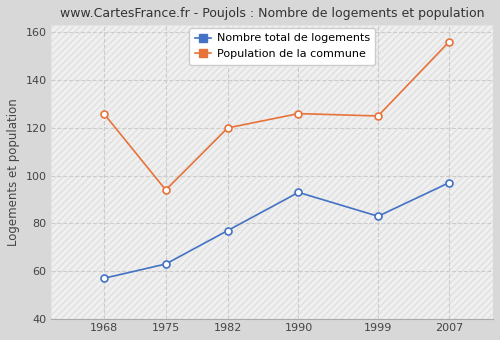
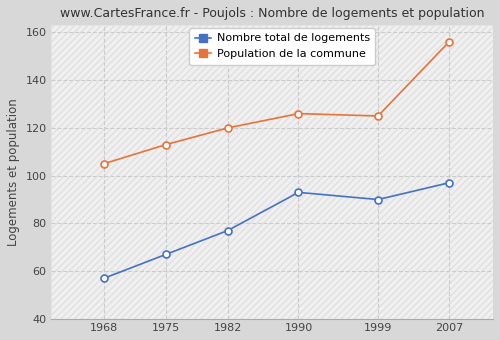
Population de la commune/1968: 126 -> 105
Nombre total de logements/1975: 63 -> 67
Population de la commune/1975: 94 -> 113
Nombre total de logements/1999: 83 -> 90
